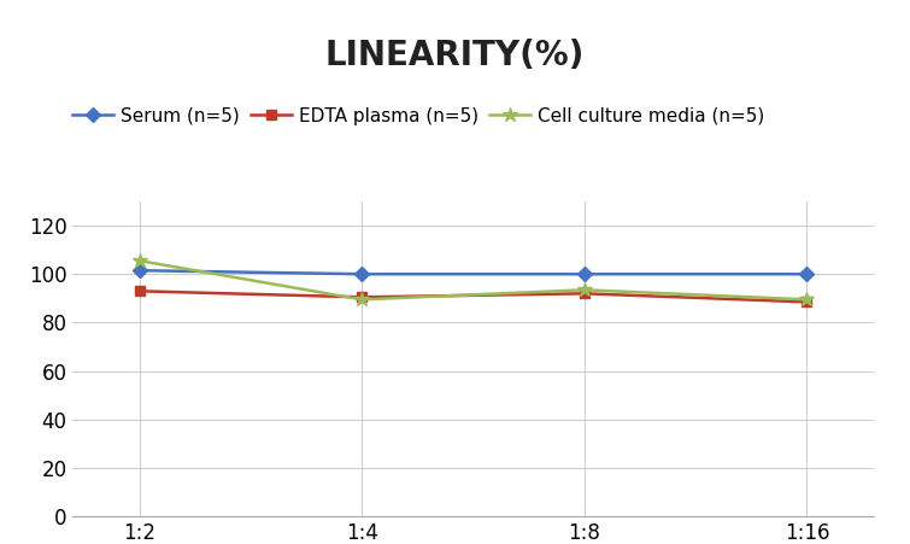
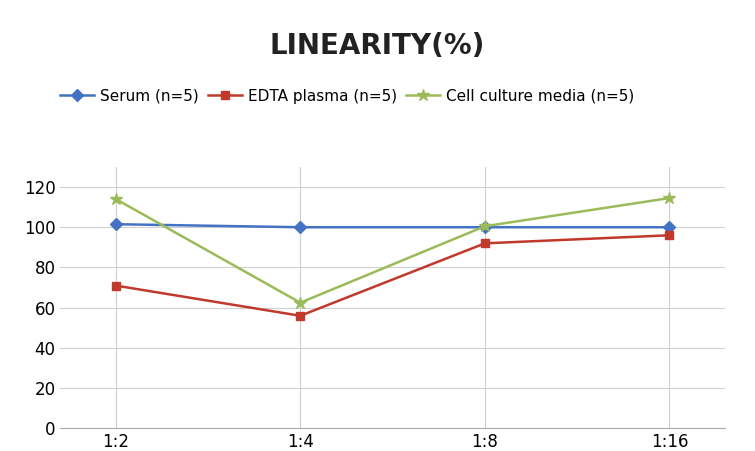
EDTA plasma (n=5)/1:2: 93.0 -> 71.0
Cell culture media (n=5)/1:2: 105.5 -> 114.0
EDTA plasma (n=5)/1:4: 90.5 -> 56.0
Cell culture media (n=5)/1:4: 89.5 -> 62.5
Cell culture media (n=5)/1:8: 93.5 -> 100.5
EDTA plasma (n=5)/1:16: 88.5 -> 96.0
Cell culture media (n=5)/1:16: 89.5 -> 114.5
